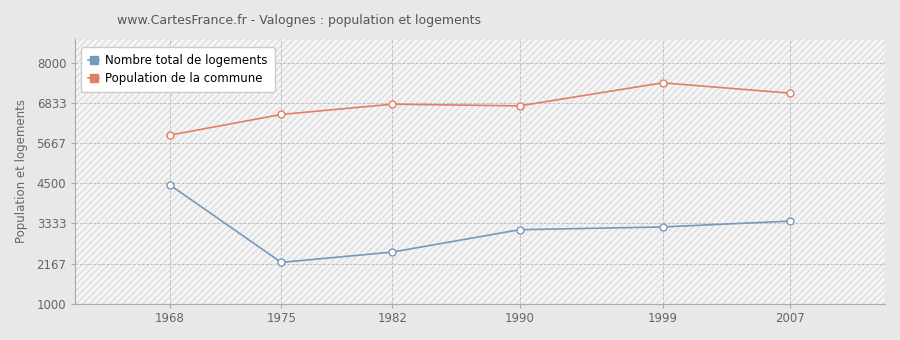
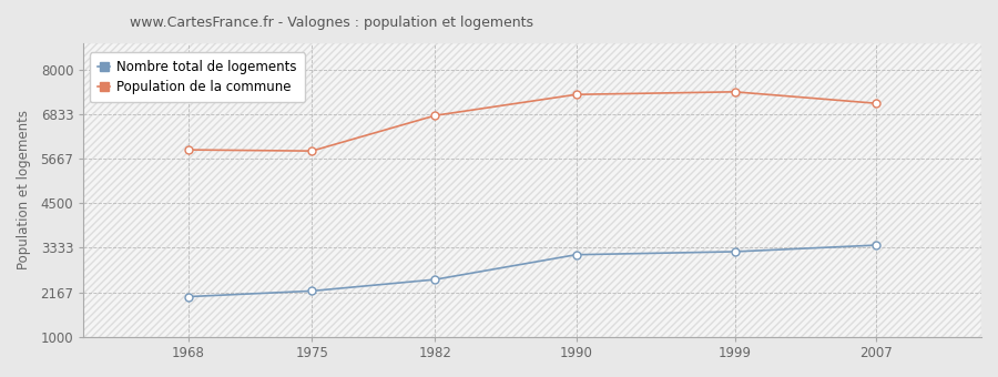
Nombre total de logements/1968: 4450 -> 2050
Population de la commune/1975: 6500 -> 5870
Population de la commune/1990: 6750 -> 7350
